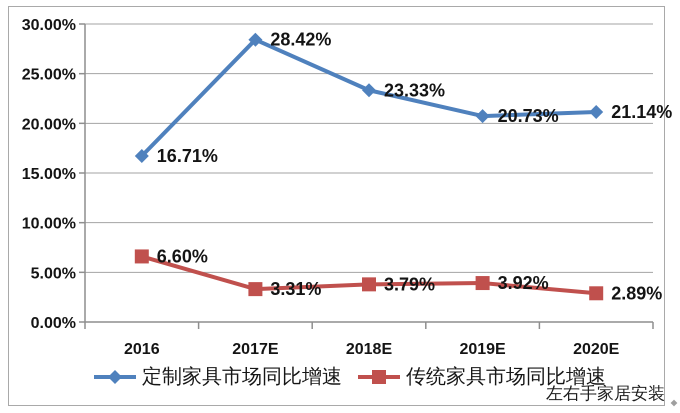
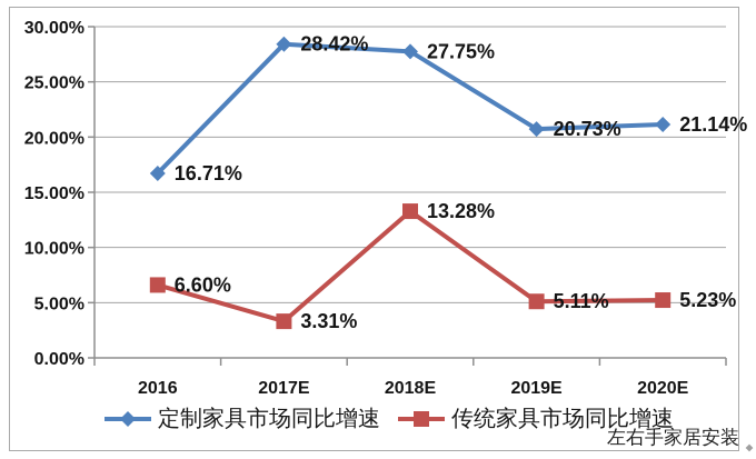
定制家具市场同比增速/2018E: 23.33% -> 27.75%
传统家具市场同比增速/2018E: 3.79% -> 13.28%
传统家具市场同比增速/2019E: 3.92% -> 5.11%
传统家具市场同比增速/2020E: 2.89% -> 5.23%
